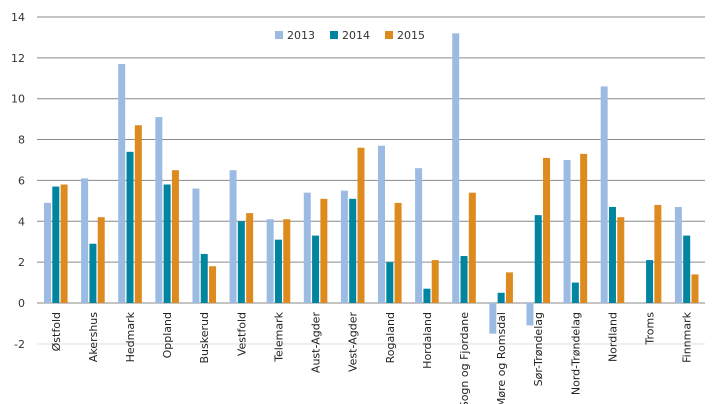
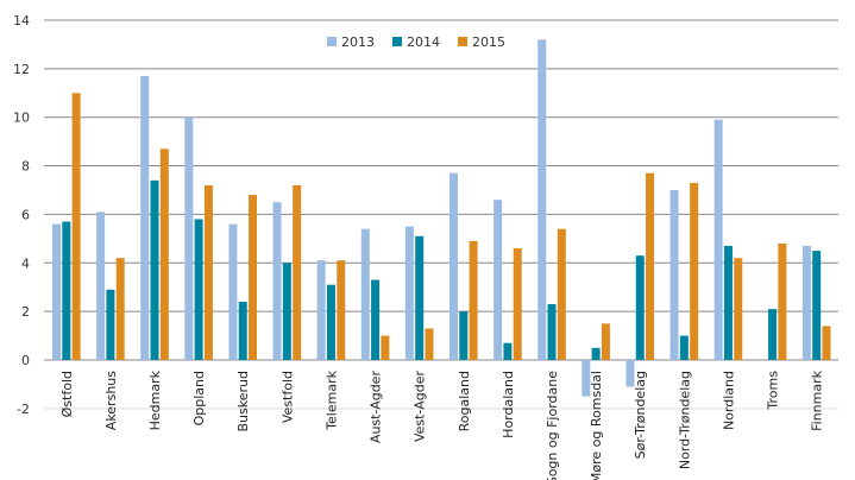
2013/Østfold: 4.9 -> 5.6
2015/Østfold: 5.8 -> 11.0
2013/Oppland: 9.1 -> 10.0
2015/Oppland: 6.5 -> 7.2
2015/Buskerud: 1.8 -> 6.8
2015/Vestfold: 4.4 -> 7.2
2015/Aust-Agder: 5.1 -> 1.0
2015/Vest-Agder: 7.6 -> 1.3
2015/Hordaland: 2.1 -> 4.6
2015/Sør-Trøndelag: 7.1 -> 7.7
2013/Nordland: 10.6 -> 9.9
2014/Finnmark: 3.3 -> 4.5
